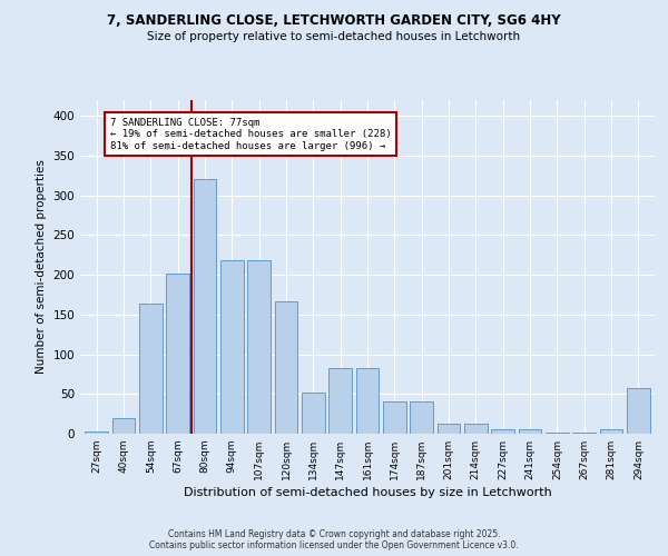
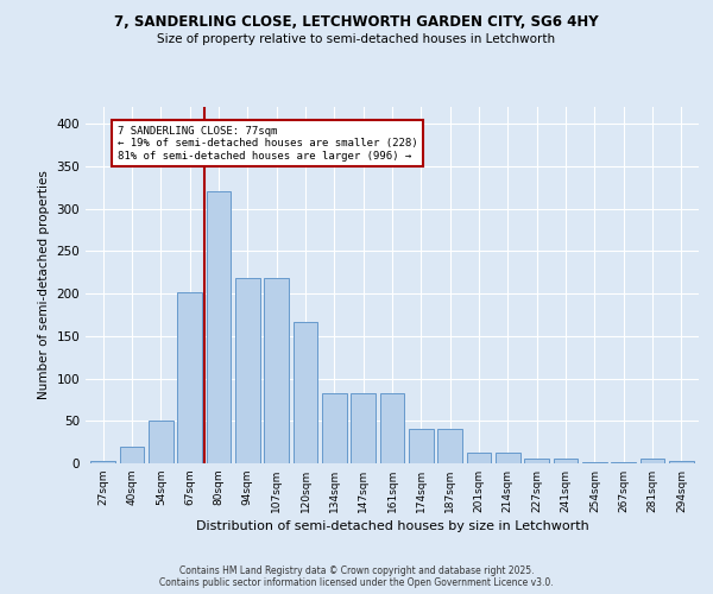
54sqm: 164 -> 50
134sqm: 52 -> 83
294sqm: 58 -> 3
